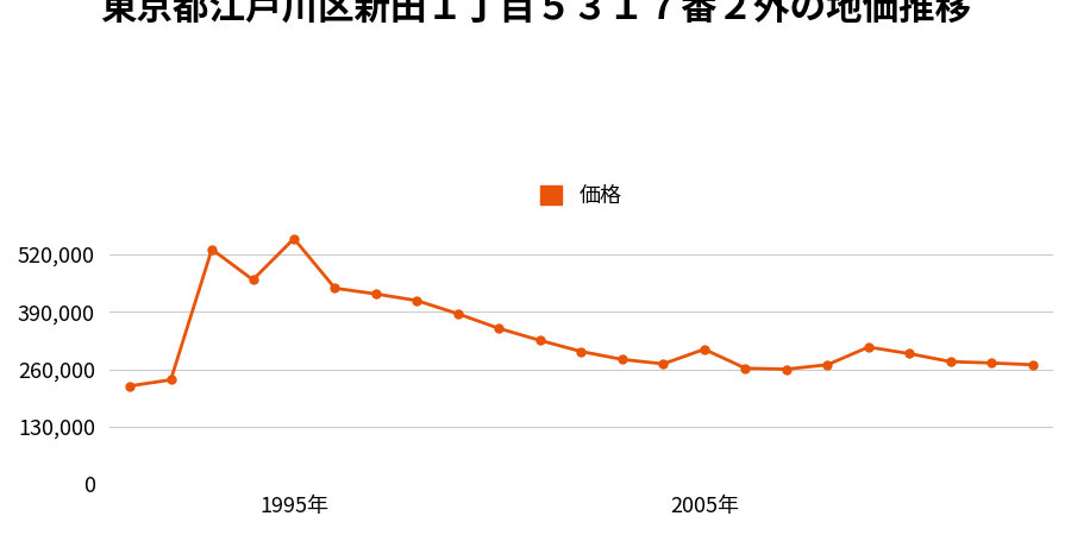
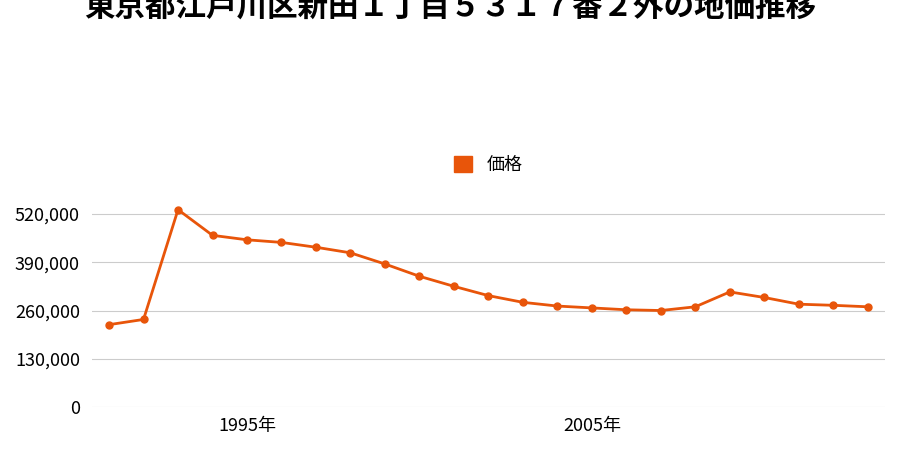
1995年: 555,000 -> 450,000
2005年: 305,000 -> 267,000
